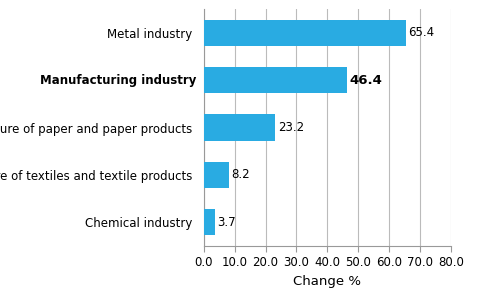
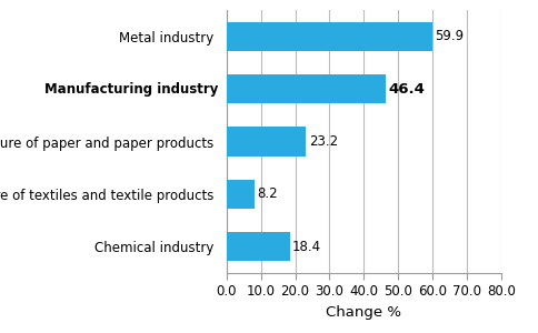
Metal industry: 65.4 -> 59.9
Chemical industry: 3.7 -> 18.4
